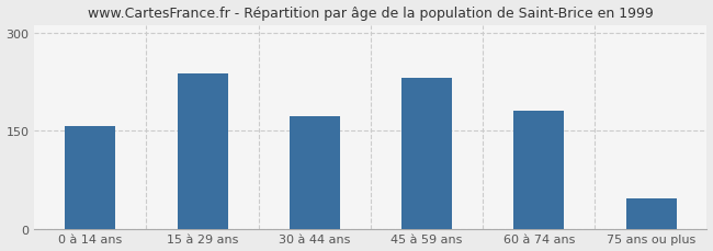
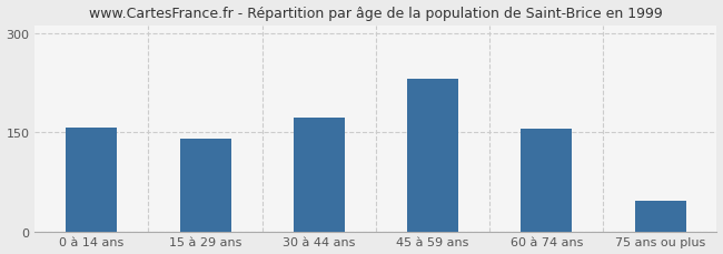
15 à 29 ans: 238 -> 141
60 à 74 ans: 180 -> 156
